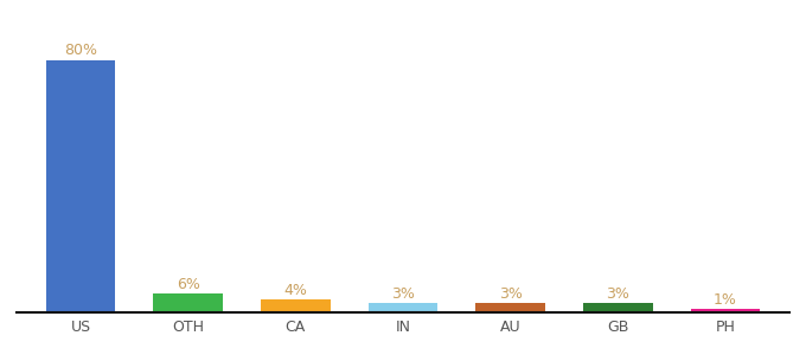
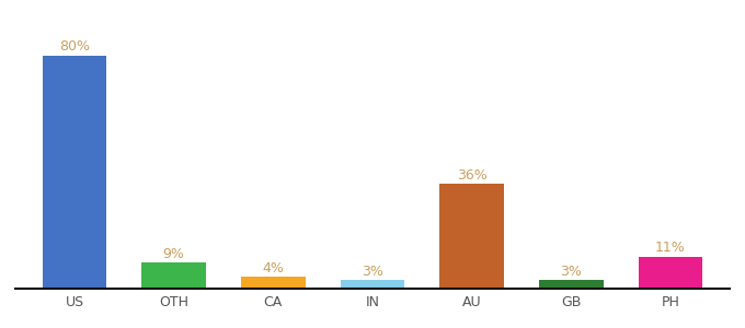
OTH: 6% -> 9%
AU: 3% -> 36%
PH: 1% -> 11%
